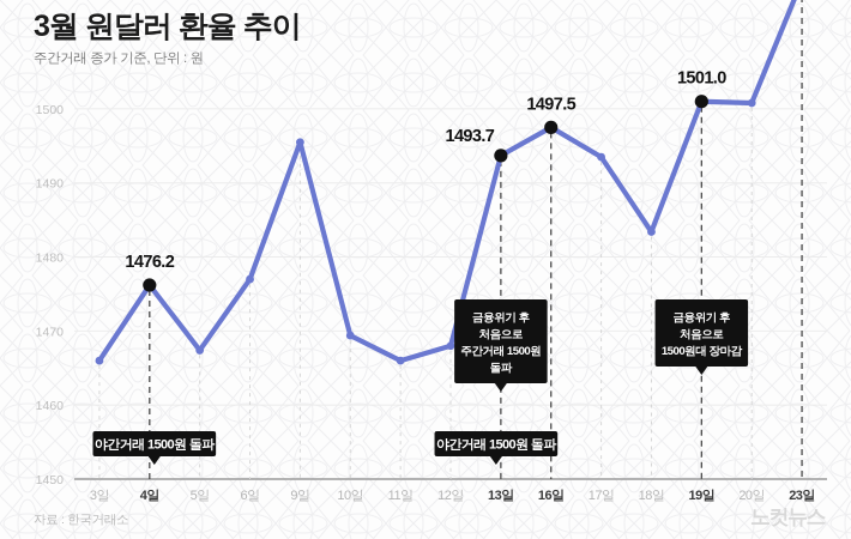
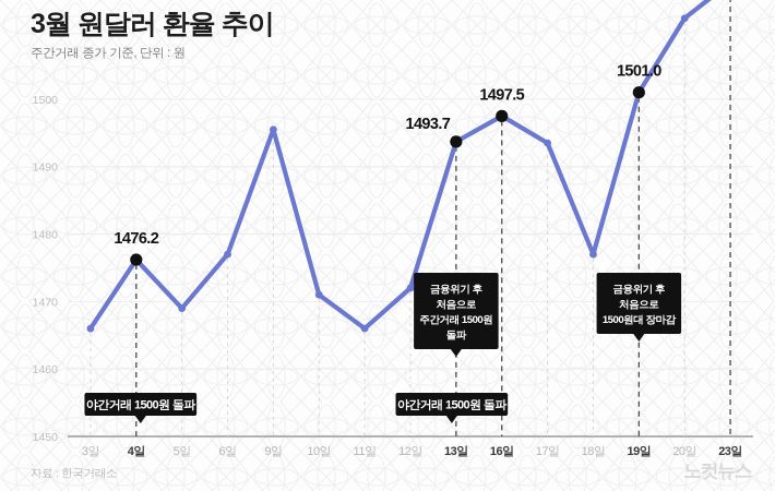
5일: 1467 -> 1469
10일: 1469 -> 1471
12일: 1468 -> 1472
18일: 1483 -> 1477
20일: 1501 -> 1512
